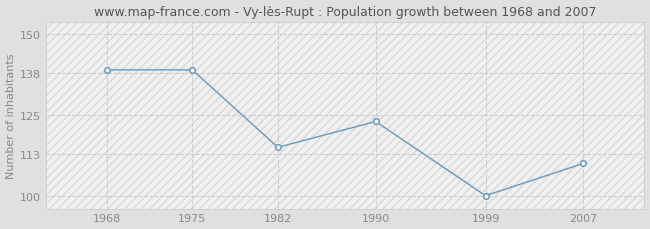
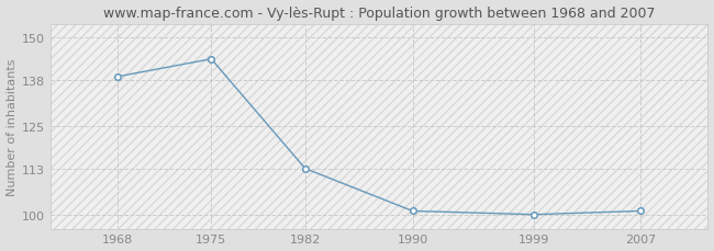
1975: 139 -> 144
1982: 115 -> 113
1990: 123 -> 101
2007: 110 -> 101
